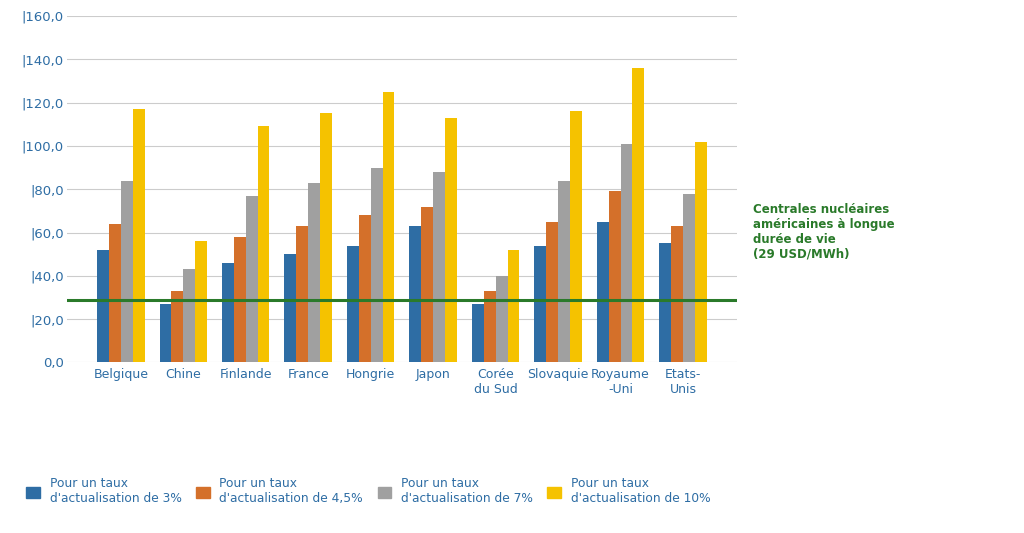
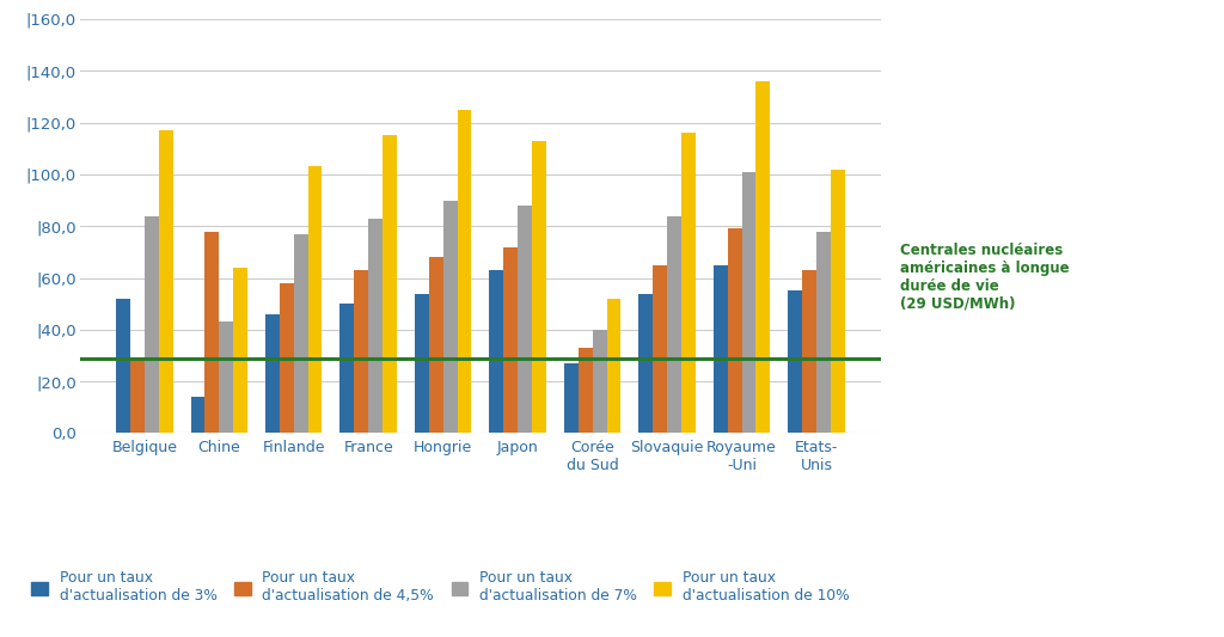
Pour un taux d'actualisation de 4,5%/Belgique: |64 -> |28
Pour un taux d'actualisation de 3%/Chine: |27 -> |14
Pour un taux d'actualisation de 4,5%/Chine: |33 -> |78
Pour un taux d'actualisation de 10%/Chine: |56 -> |64
Pour un taux d'actualisation de 10%/Finlande: |109 -> |103
